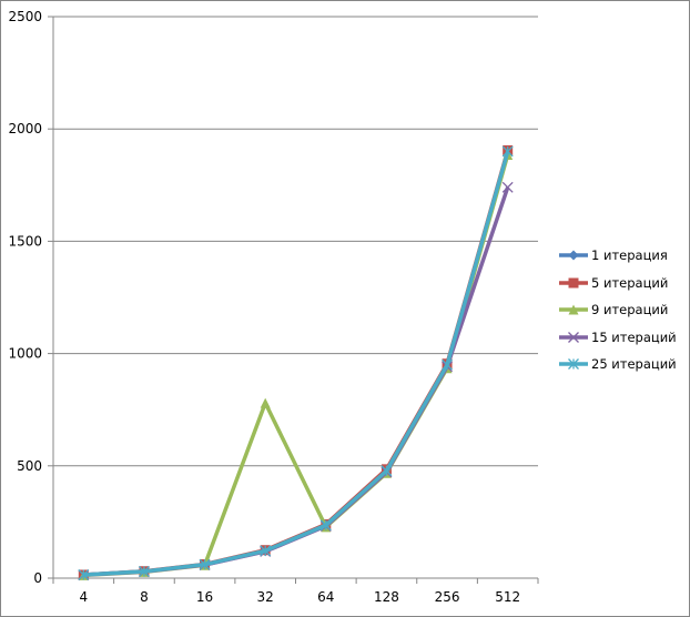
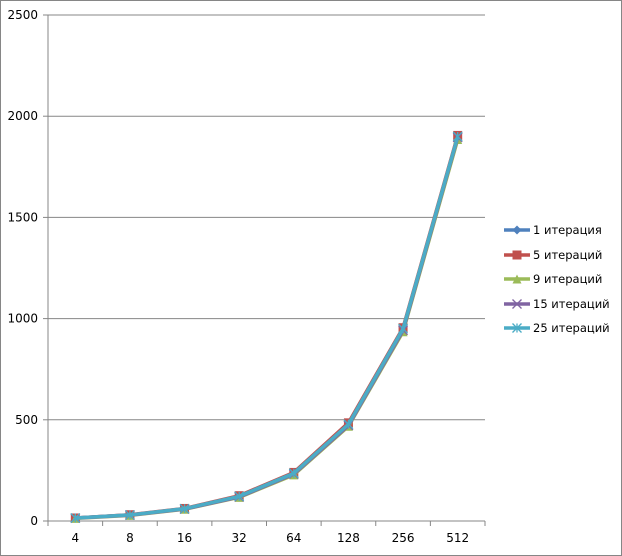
9 итераций/32: 780 -> 120
15 итераций/512: 1740 -> 1900
